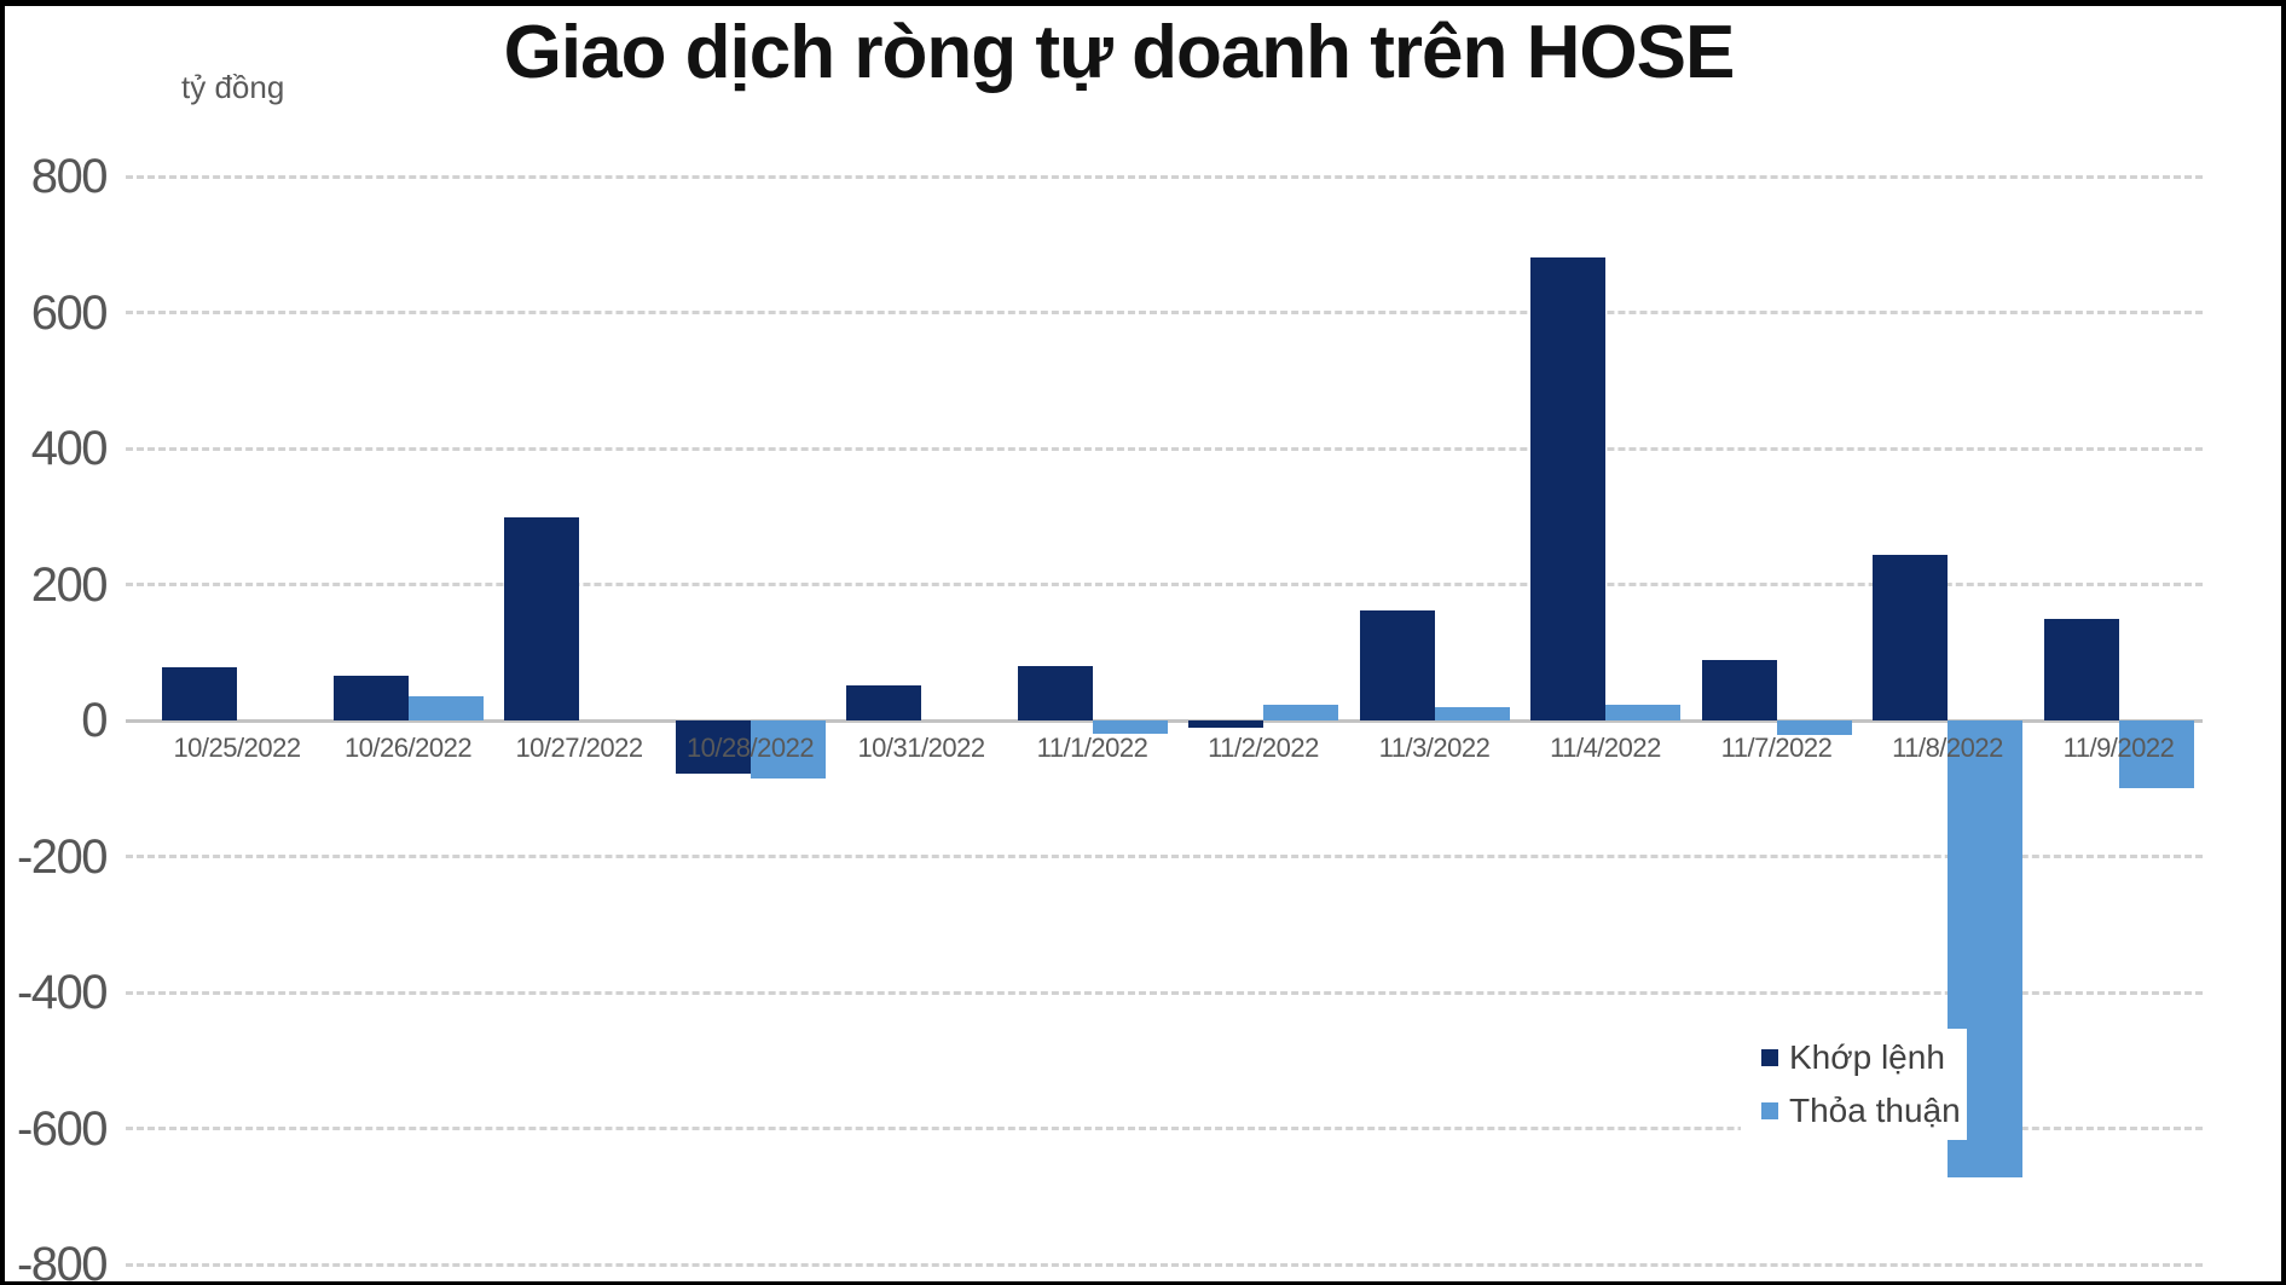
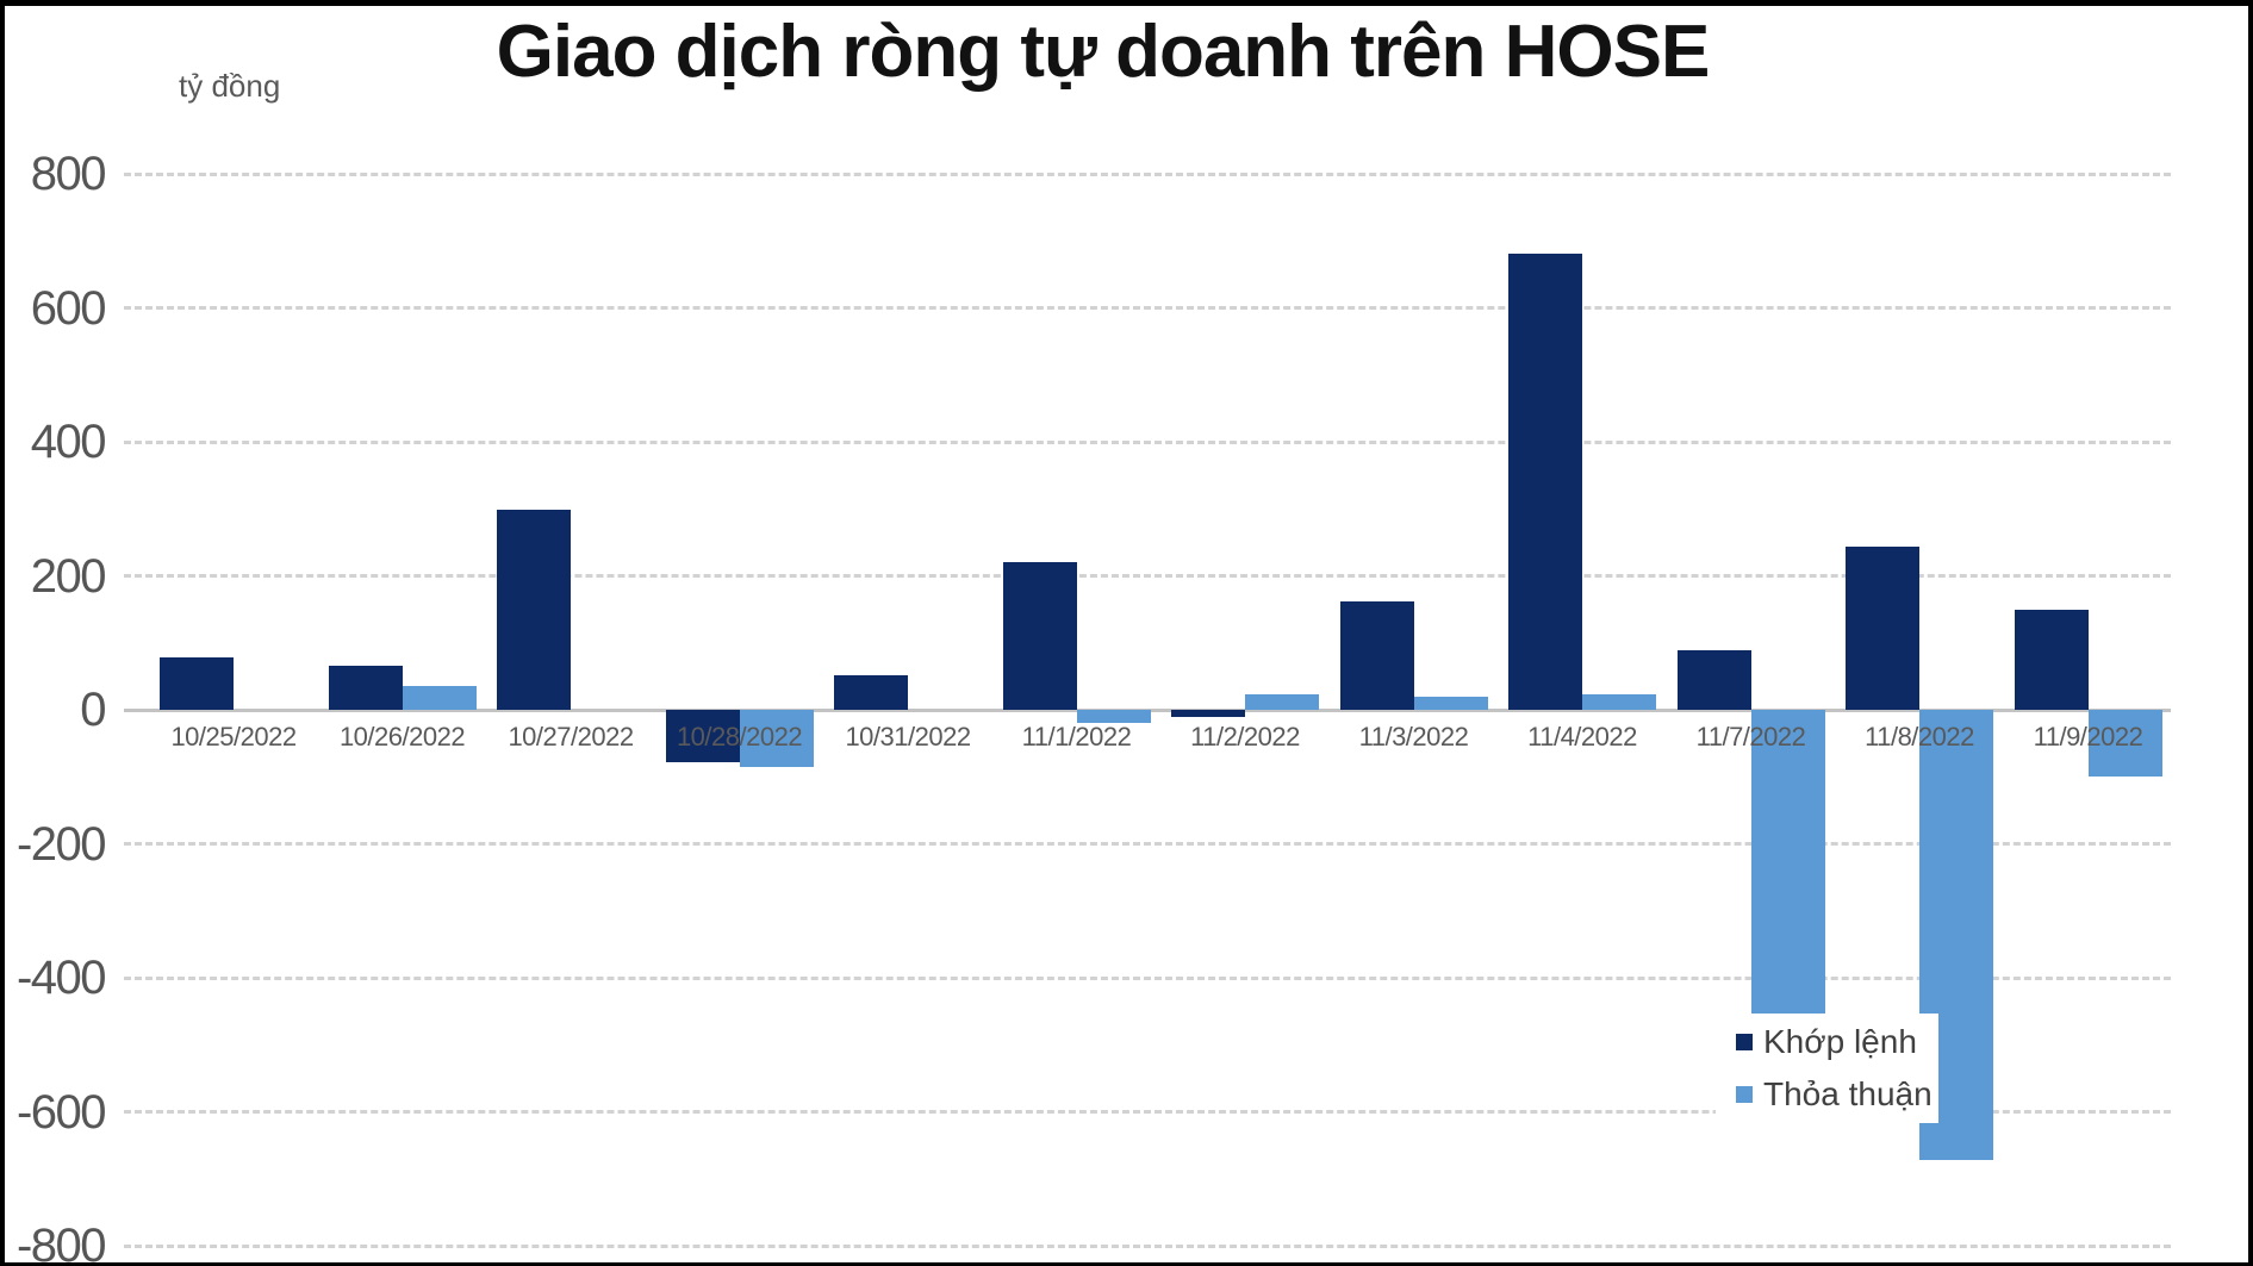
Khớp lệnh/11/1/2022: 80 -> 220
Thỏa thuận/11/7/2022: -20 -> -480
